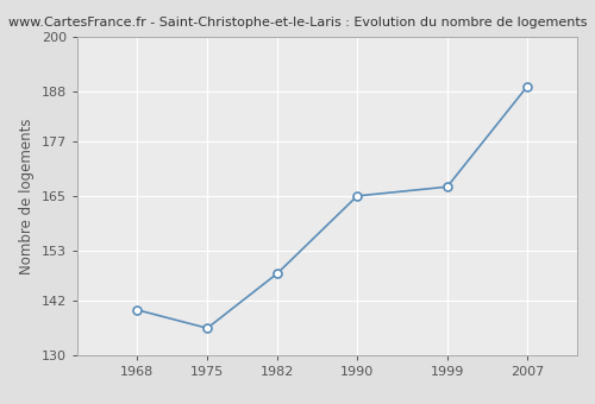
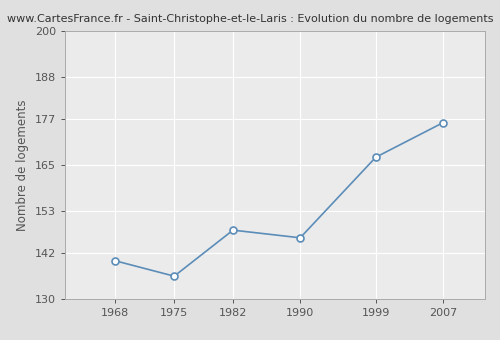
1990: 165 -> 146
2007: 189 -> 176
